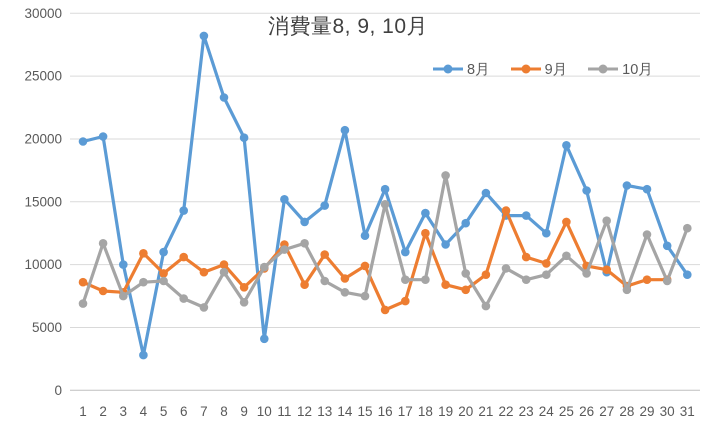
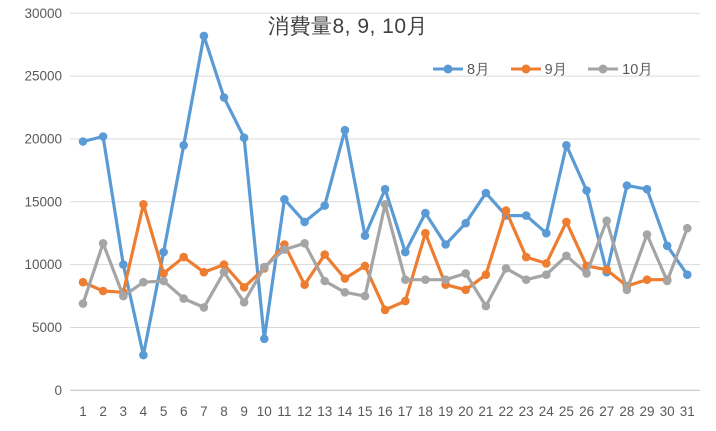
9月/4: 10900 -> 14800
8月/6: 14300 -> 19500
10月/19: 17100 -> 8800
